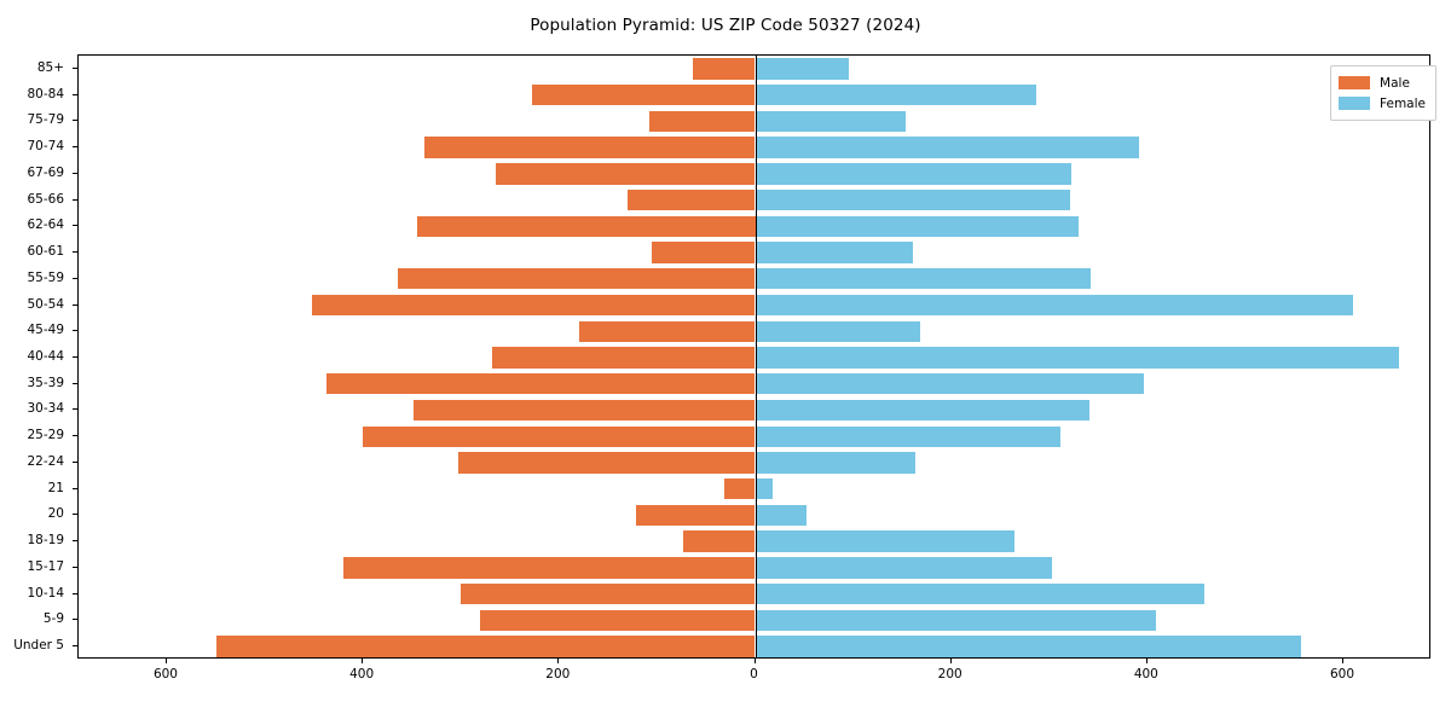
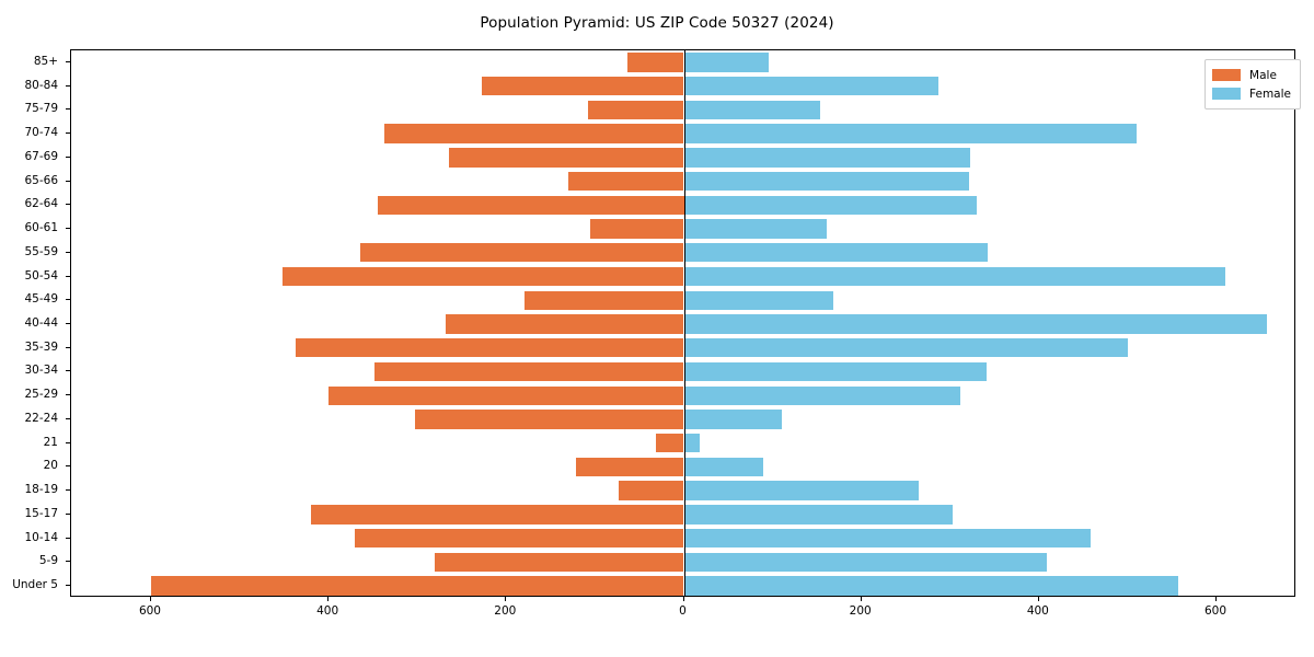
Female/70-74: 390 -> 510
Female/35-39: 400 -> 500
Female/22-24: 160 -> 110
Female/20: 50 -> 90
Male/10-14: 300 -> 370
Male/Under 5: 550 -> 600
